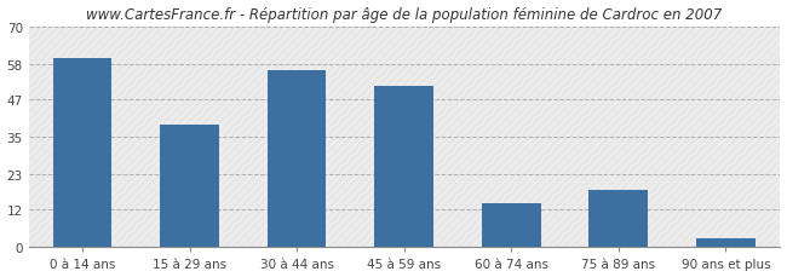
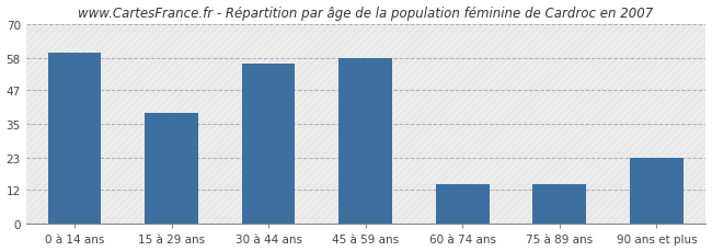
45 à 59 ans: 51 -> 58
75 à 89 ans: 18 -> 14
90 ans et plus: 3 -> 23
